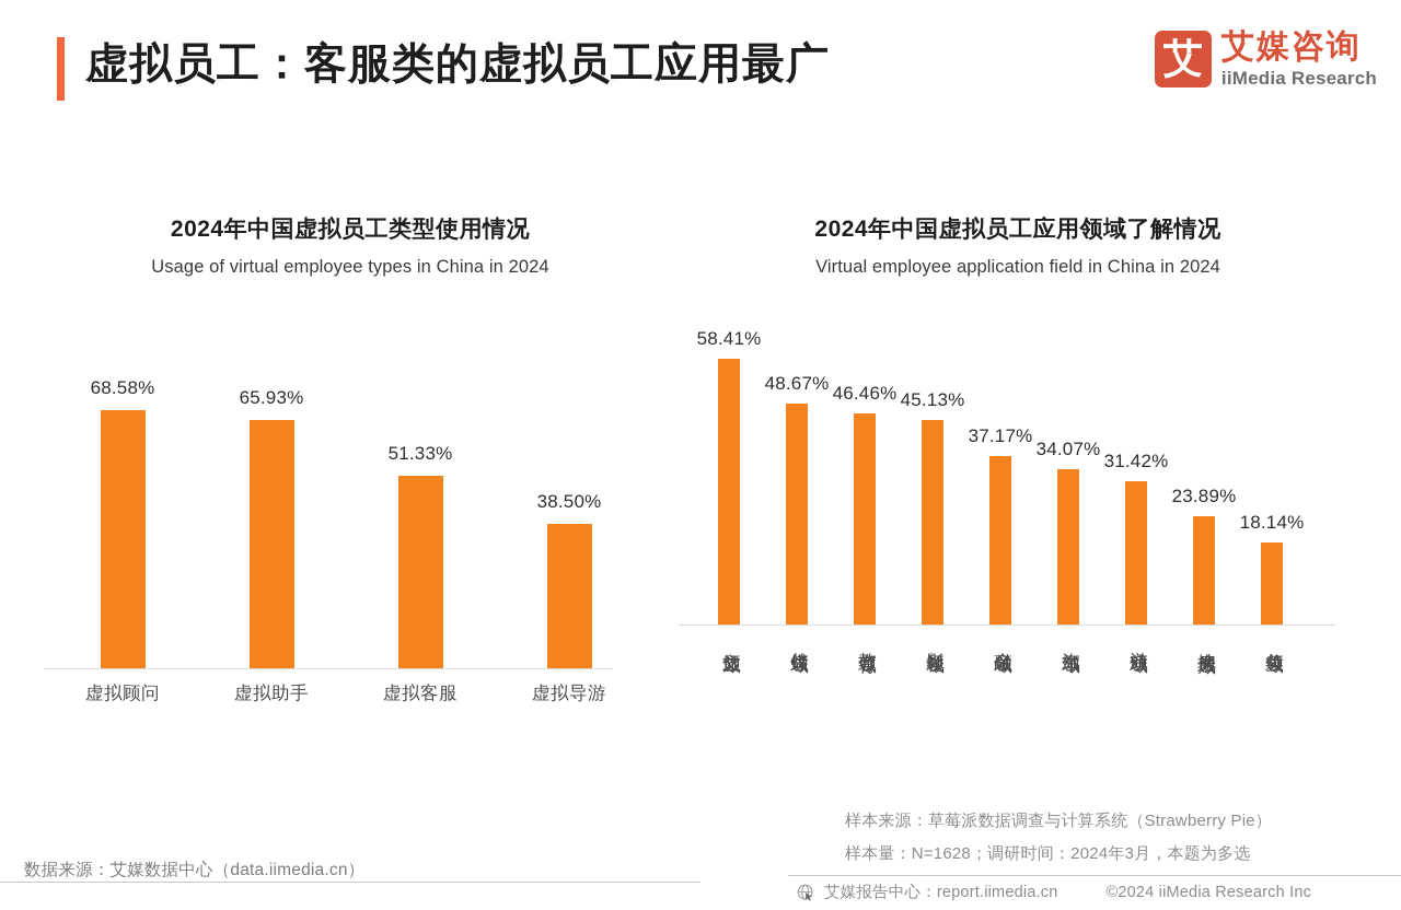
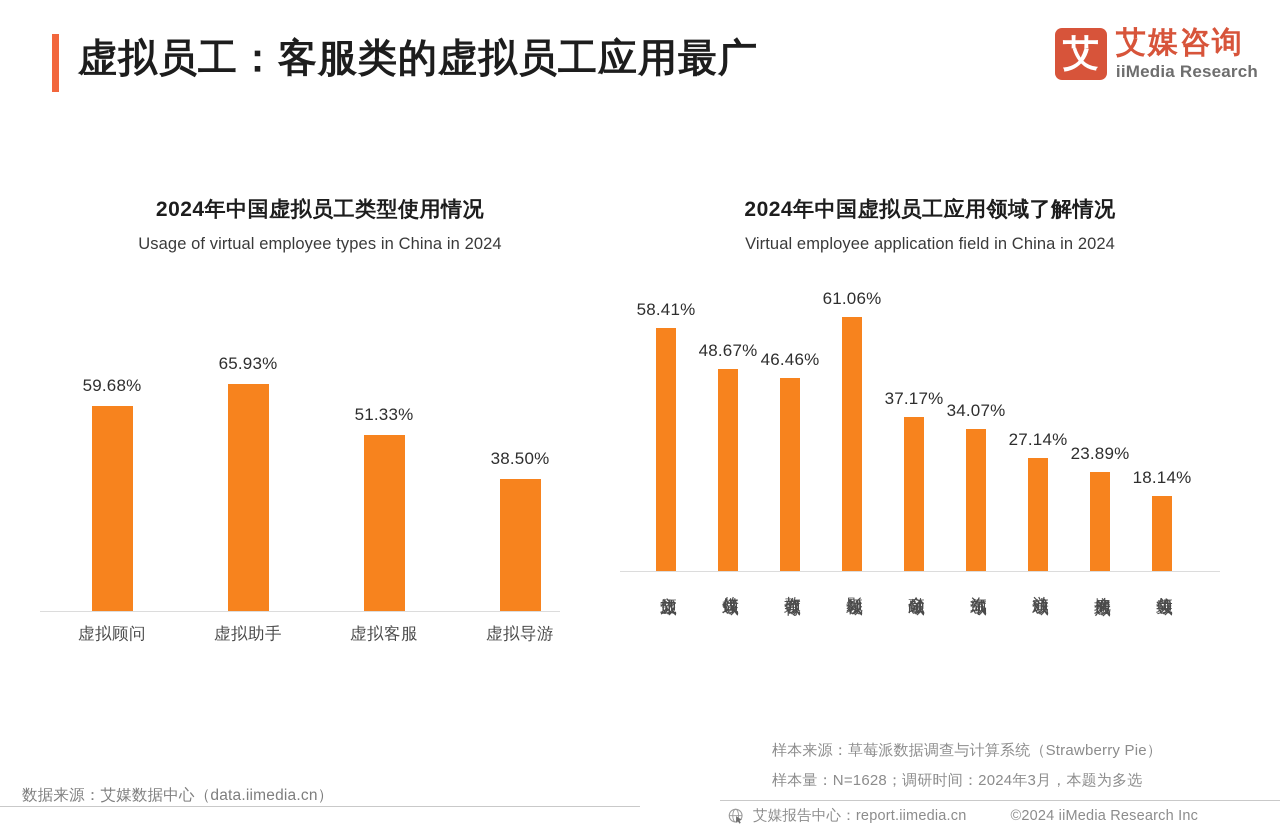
2024年中国虚拟员工类型使用情况/虚拟顾问: 68.58% -> 59.68%
2024年中国虚拟员工应用领域了解情况/影视领域: 45.13% -> 61.06%
2024年中国虚拟员工应用领域了解情况/游戏领域: 31.42% -> 27.14%
